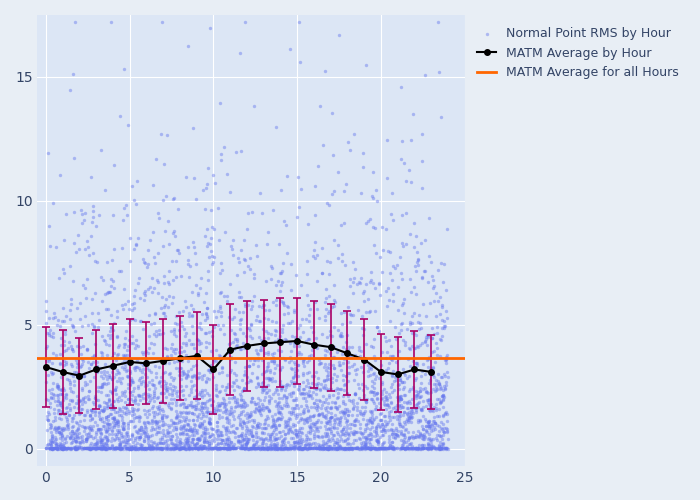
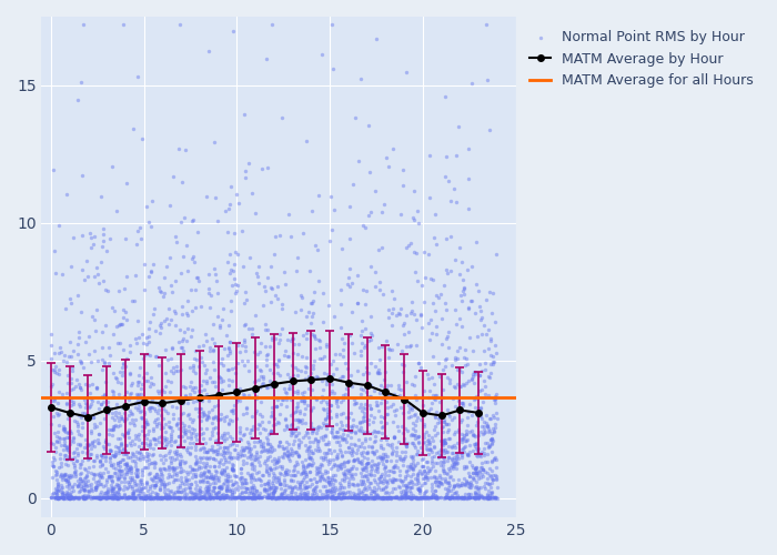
MATM Average by Hour/10: 3.20 -> 3.85
